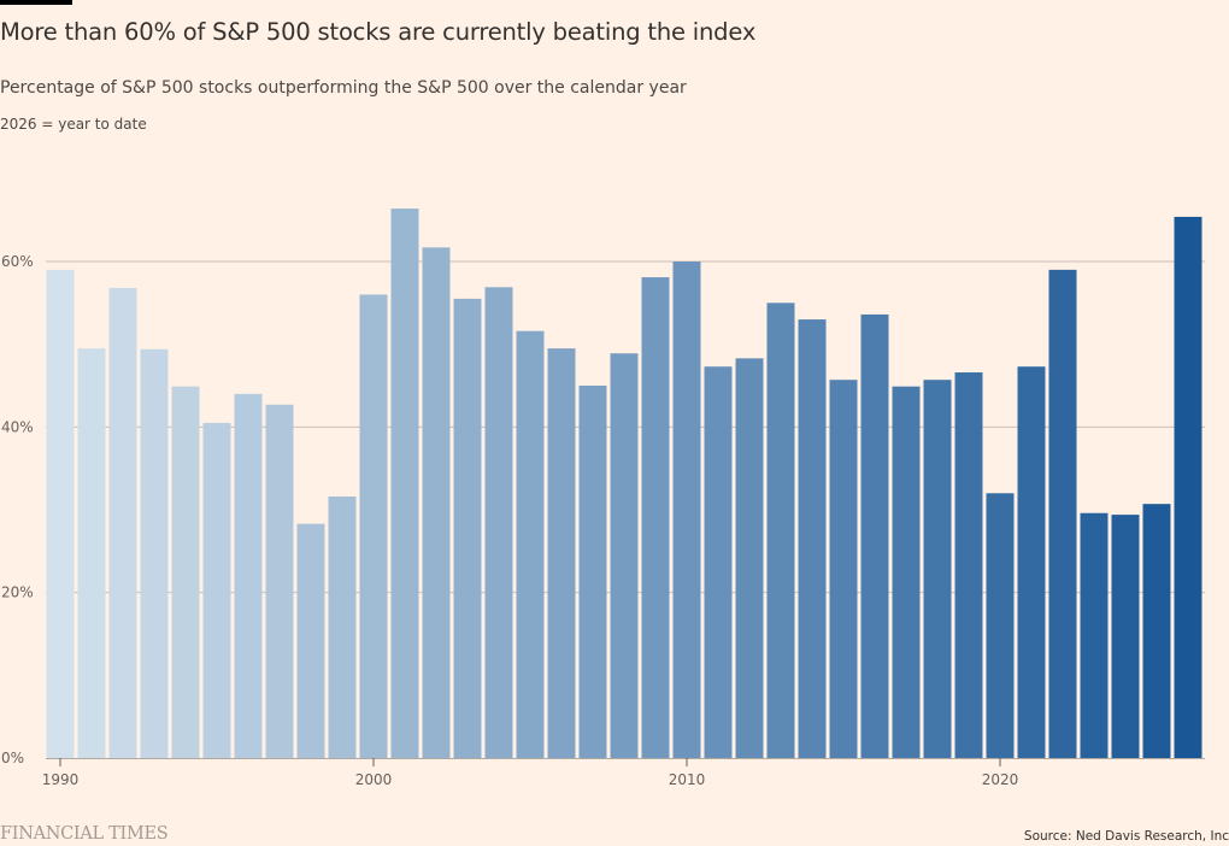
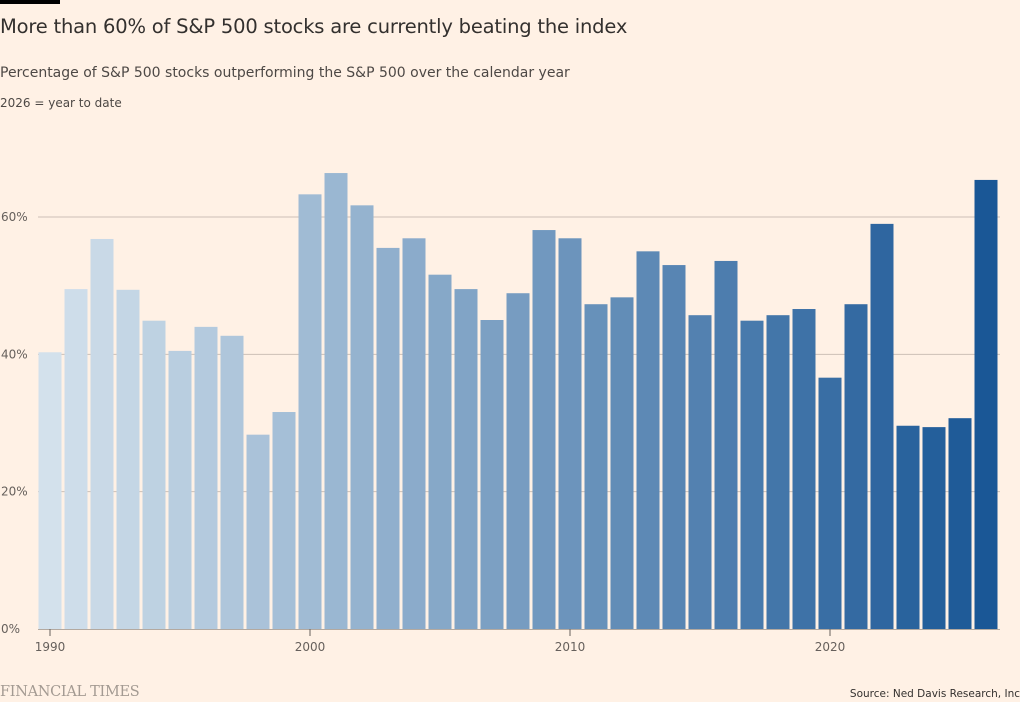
1990: 59% -> 40%
2000: 56% -> 63%
2010: 60% -> 57%
2020: 32% -> 37%
